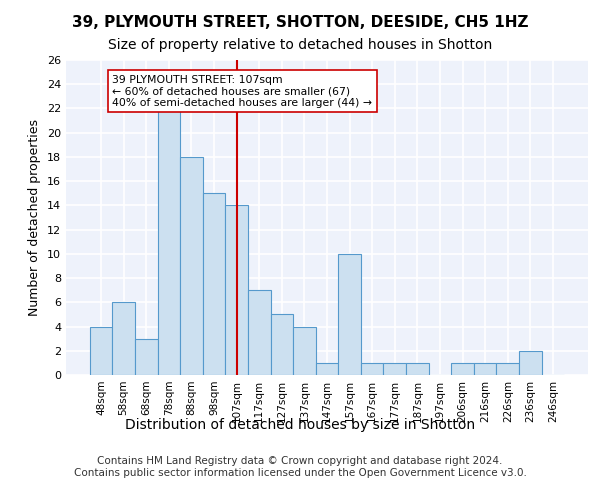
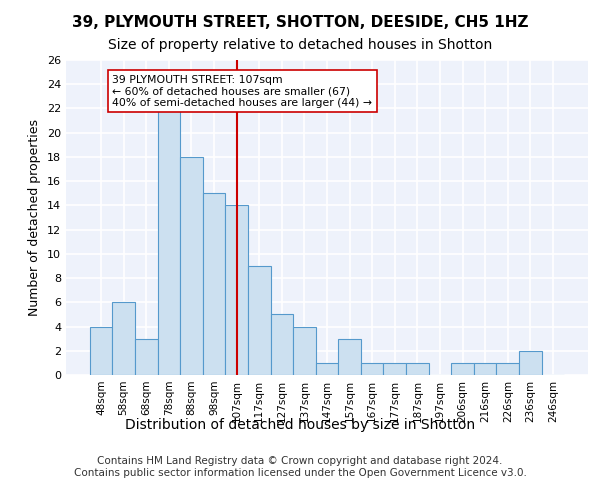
117sqm: 7 -> 9
157sqm: 10 -> 3
